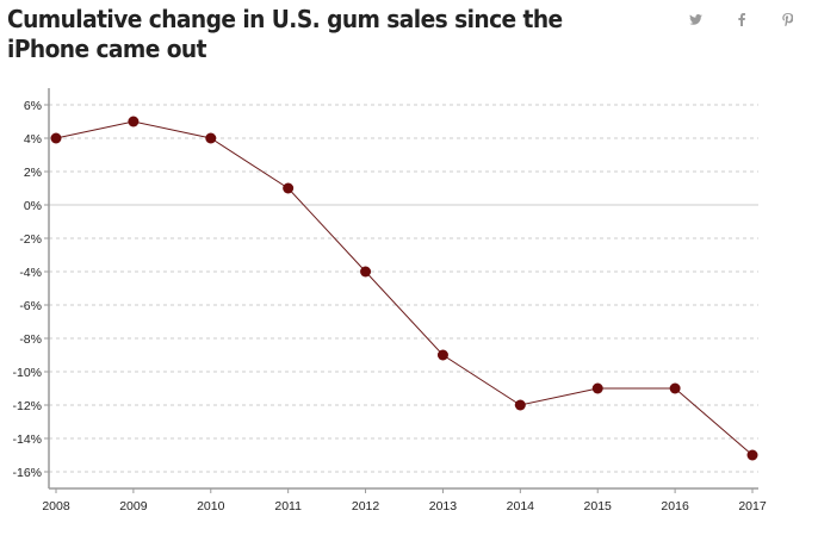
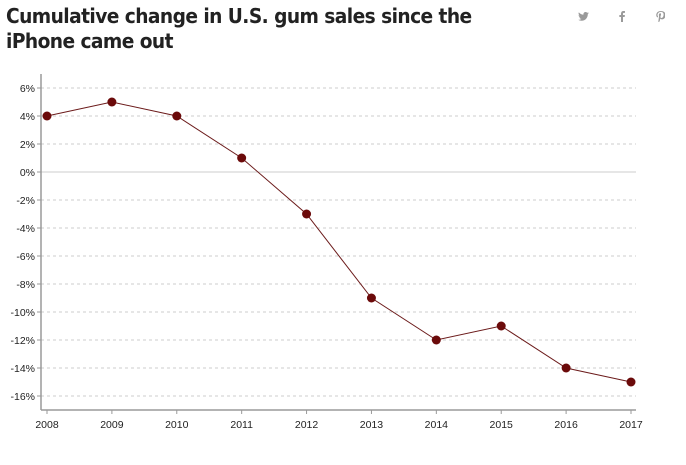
2012: -4% -> -3%
2016: -11% -> -14%
